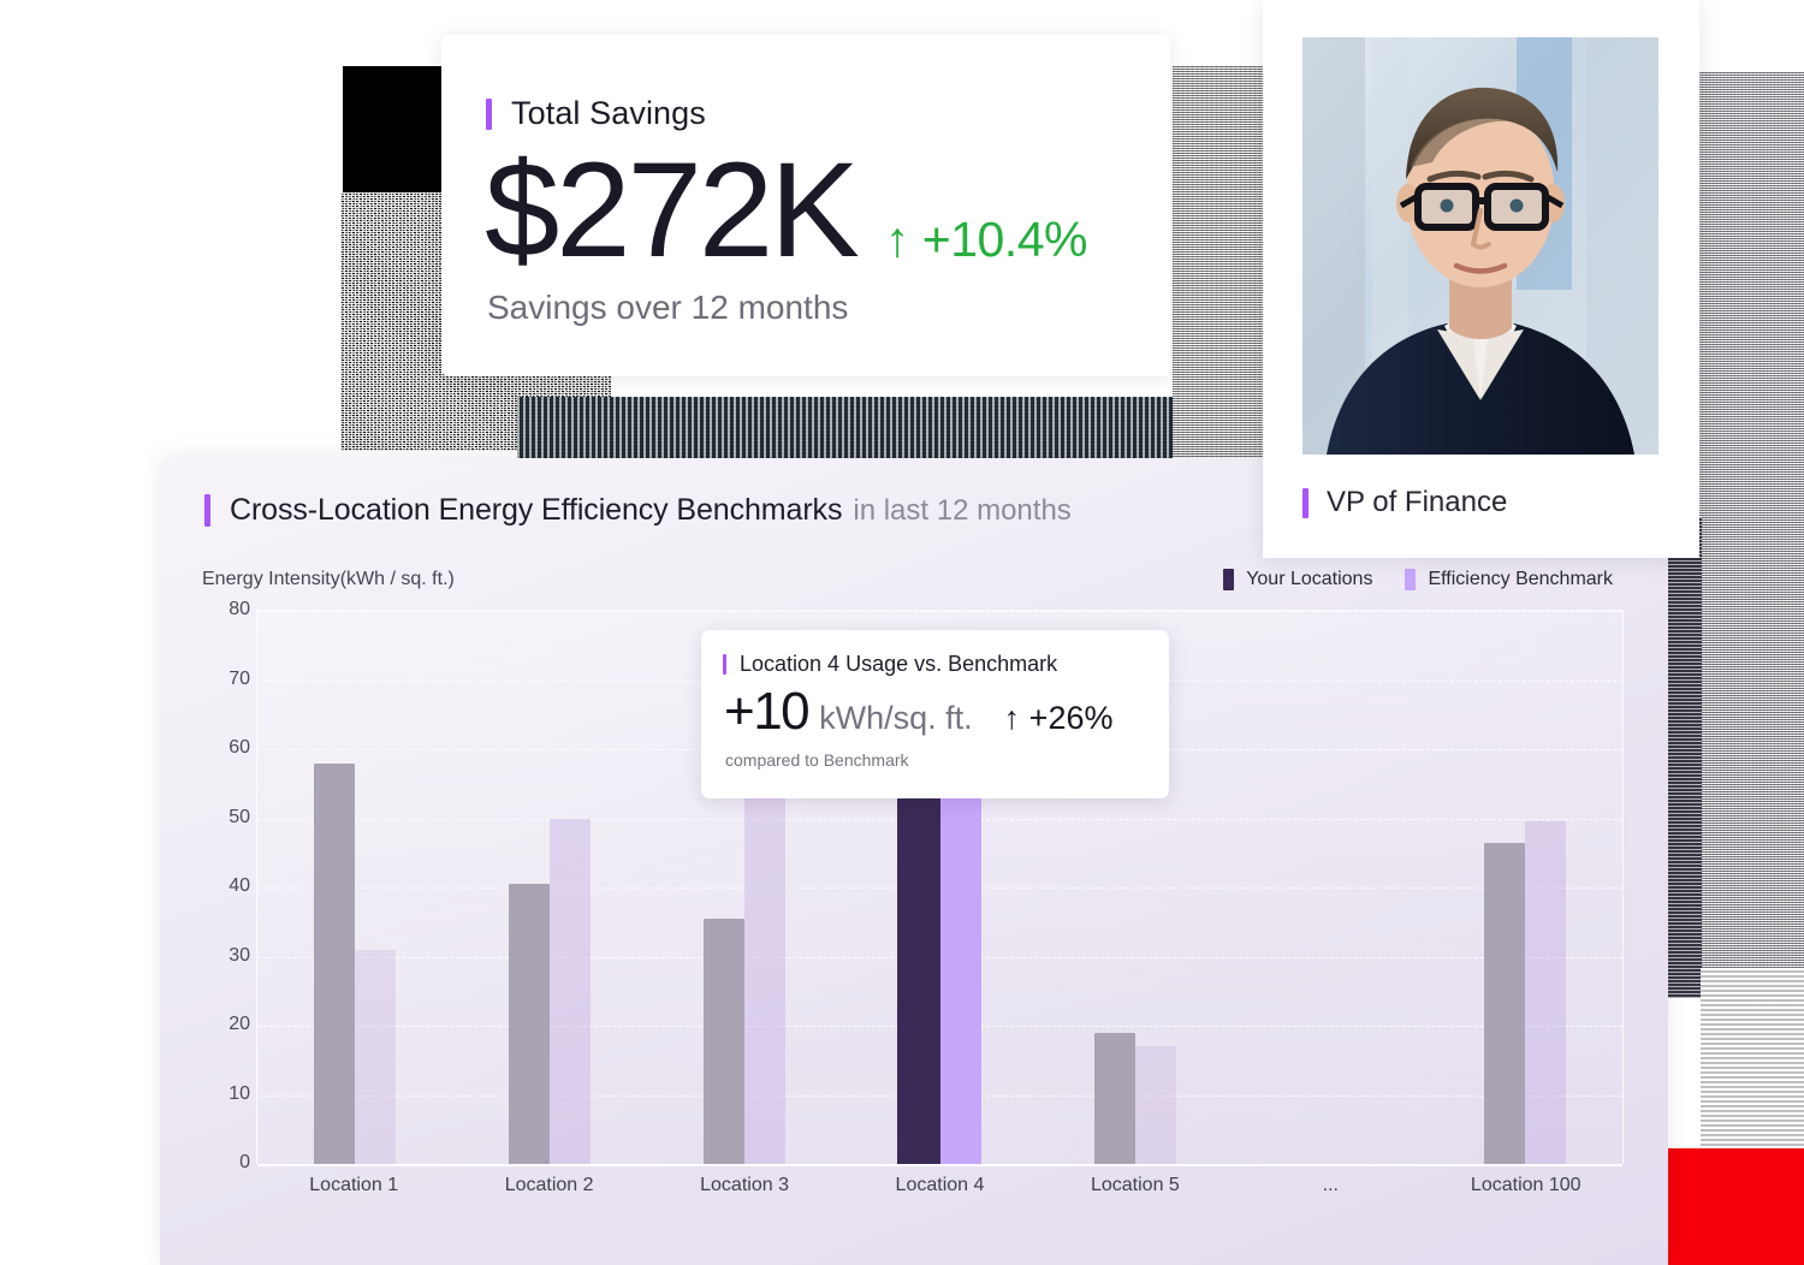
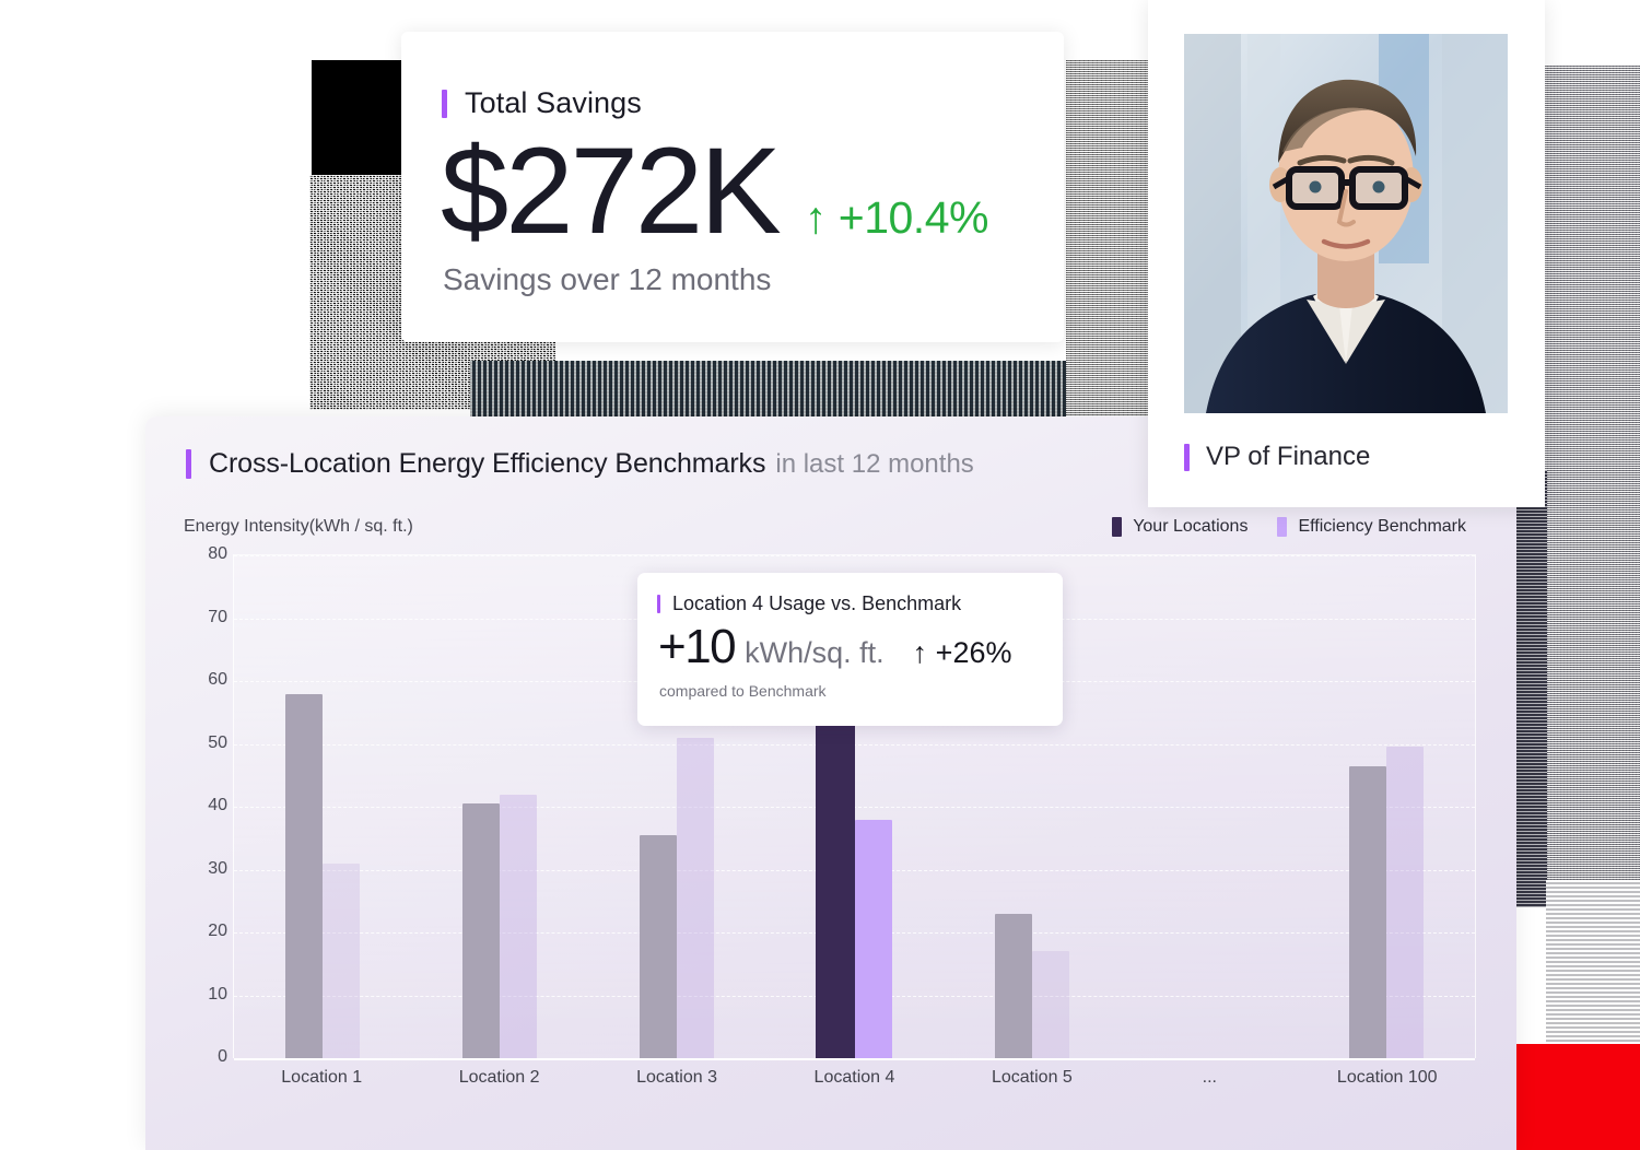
Efficiency Benchmark/Location 2: 50 -> 42
Efficiency Benchmark/Location 3: 57 -> 51
Efficiency Benchmark/Location 4: 54 -> 38
Your Locations/Location 5: 19 -> 23
